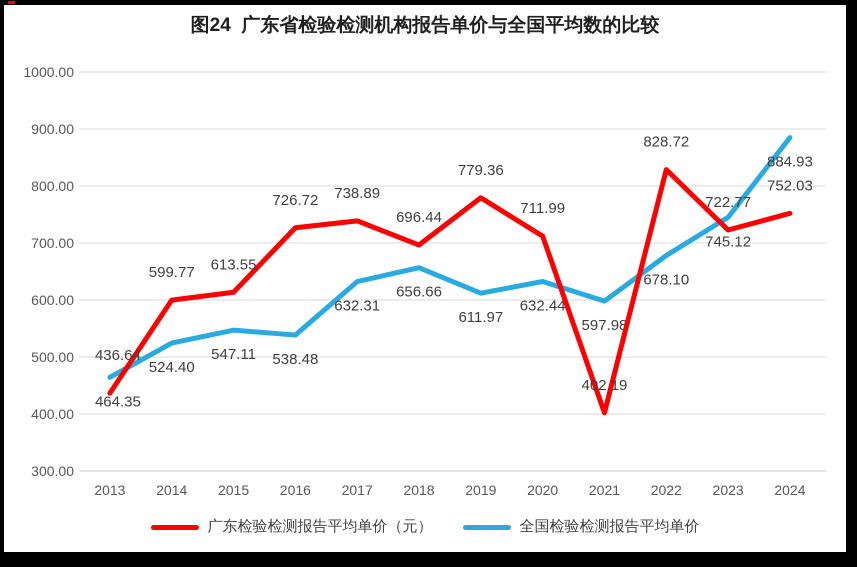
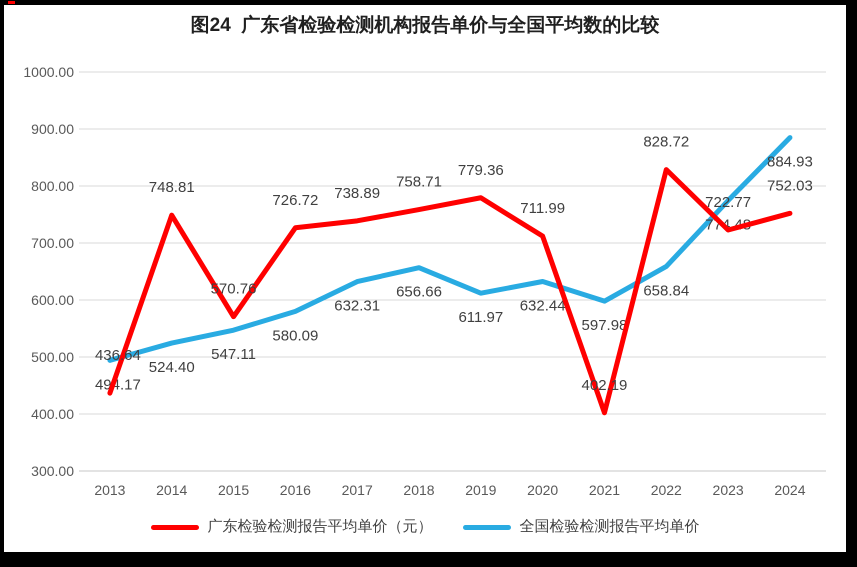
全国检验检测报告平均单价/2013: 464.35 -> 494.17
广东检验检测报告平均单价（元）/2014: 599.77 -> 748.81
广东检验检测报告平均单价（元）/2015: 613.55 -> 570.76
全国检验检测报告平均单价/2016: 538.48 -> 580.09
广东检验检测报告平均单价（元）/2018: 696.44 -> 758.71
全国检验检测报告平均单价/2022: 678.10 -> 658.84
全国检验检测报告平均单价/2023: 745.12 -> 774.48
